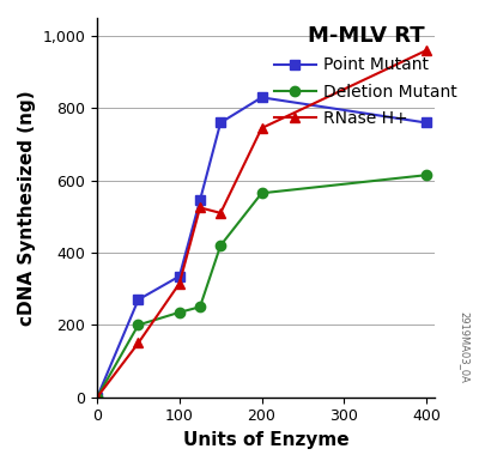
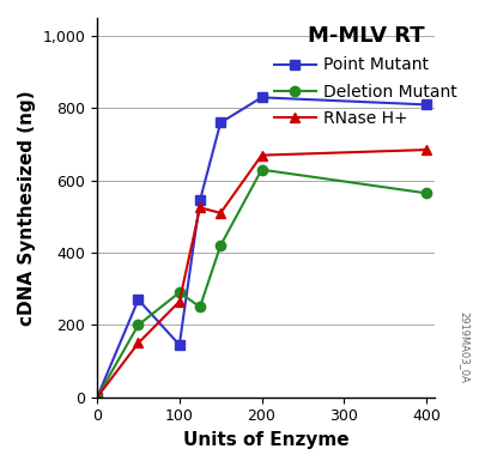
Point Mutant/100: 335 -> 145
Deletion Mutant/100: 235 -> 290
RNase H+/100: 315 -> 265
Deletion Mutant/200: 565 -> 630
RNase H+/200: 745 -> 670
Point Mutant/400: 760 -> 810
Deletion Mutant/400: 615 -> 565
RNase H+/400: 960 -> 685
